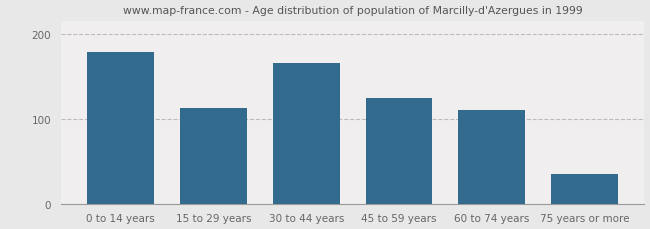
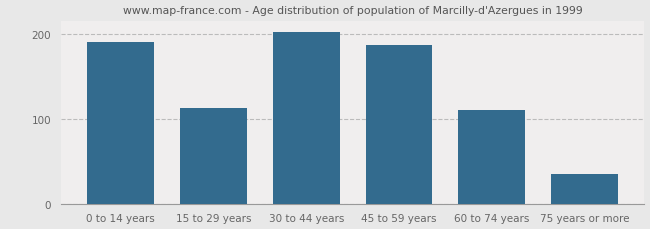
0 to 14 years: 178 -> 190
30 to 44 years: 166 -> 202
45 to 59 years: 124 -> 187
